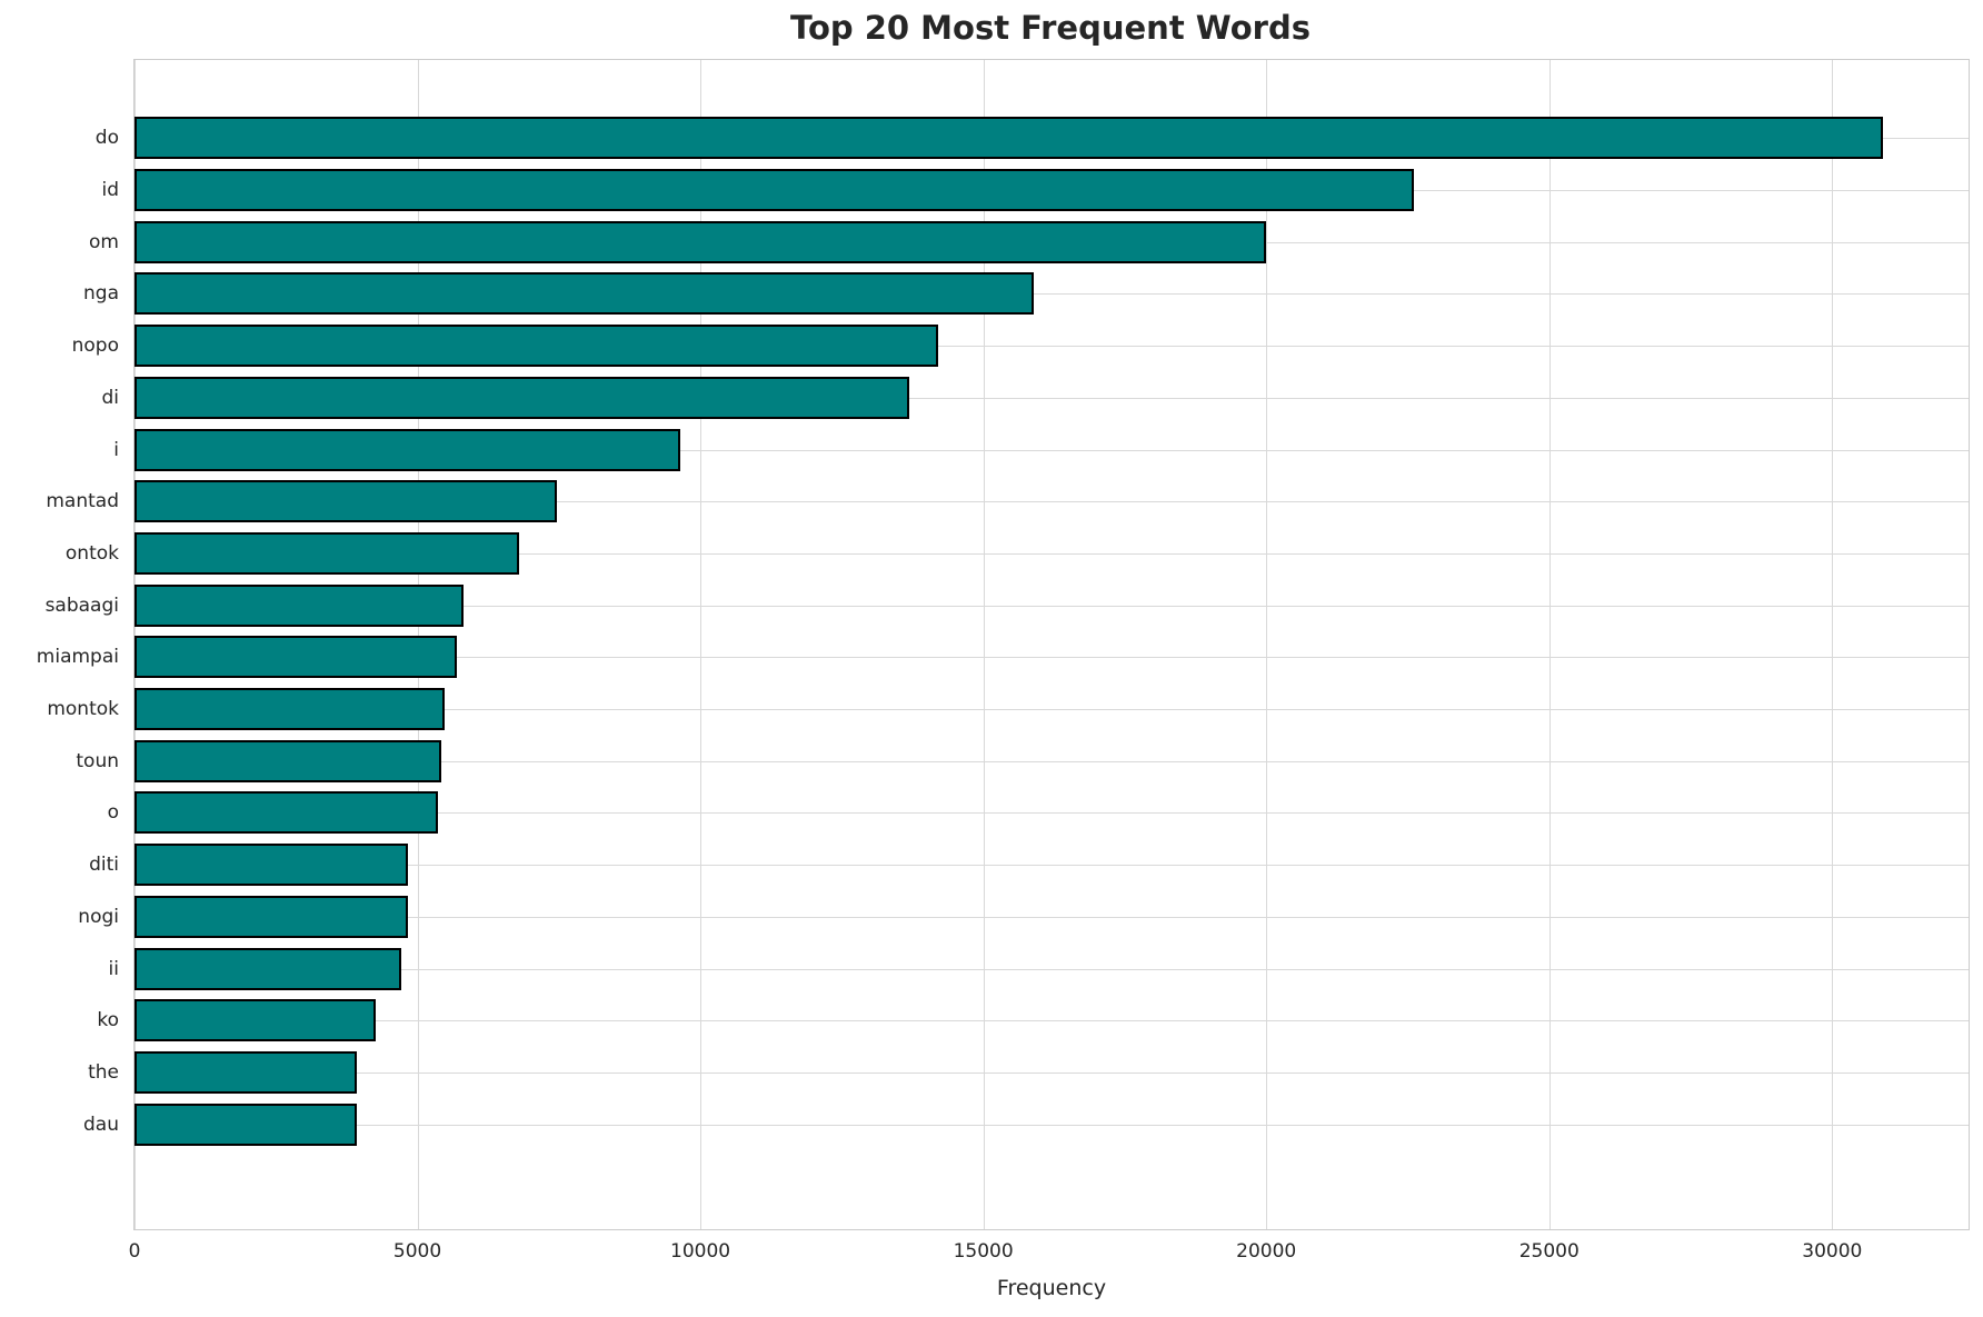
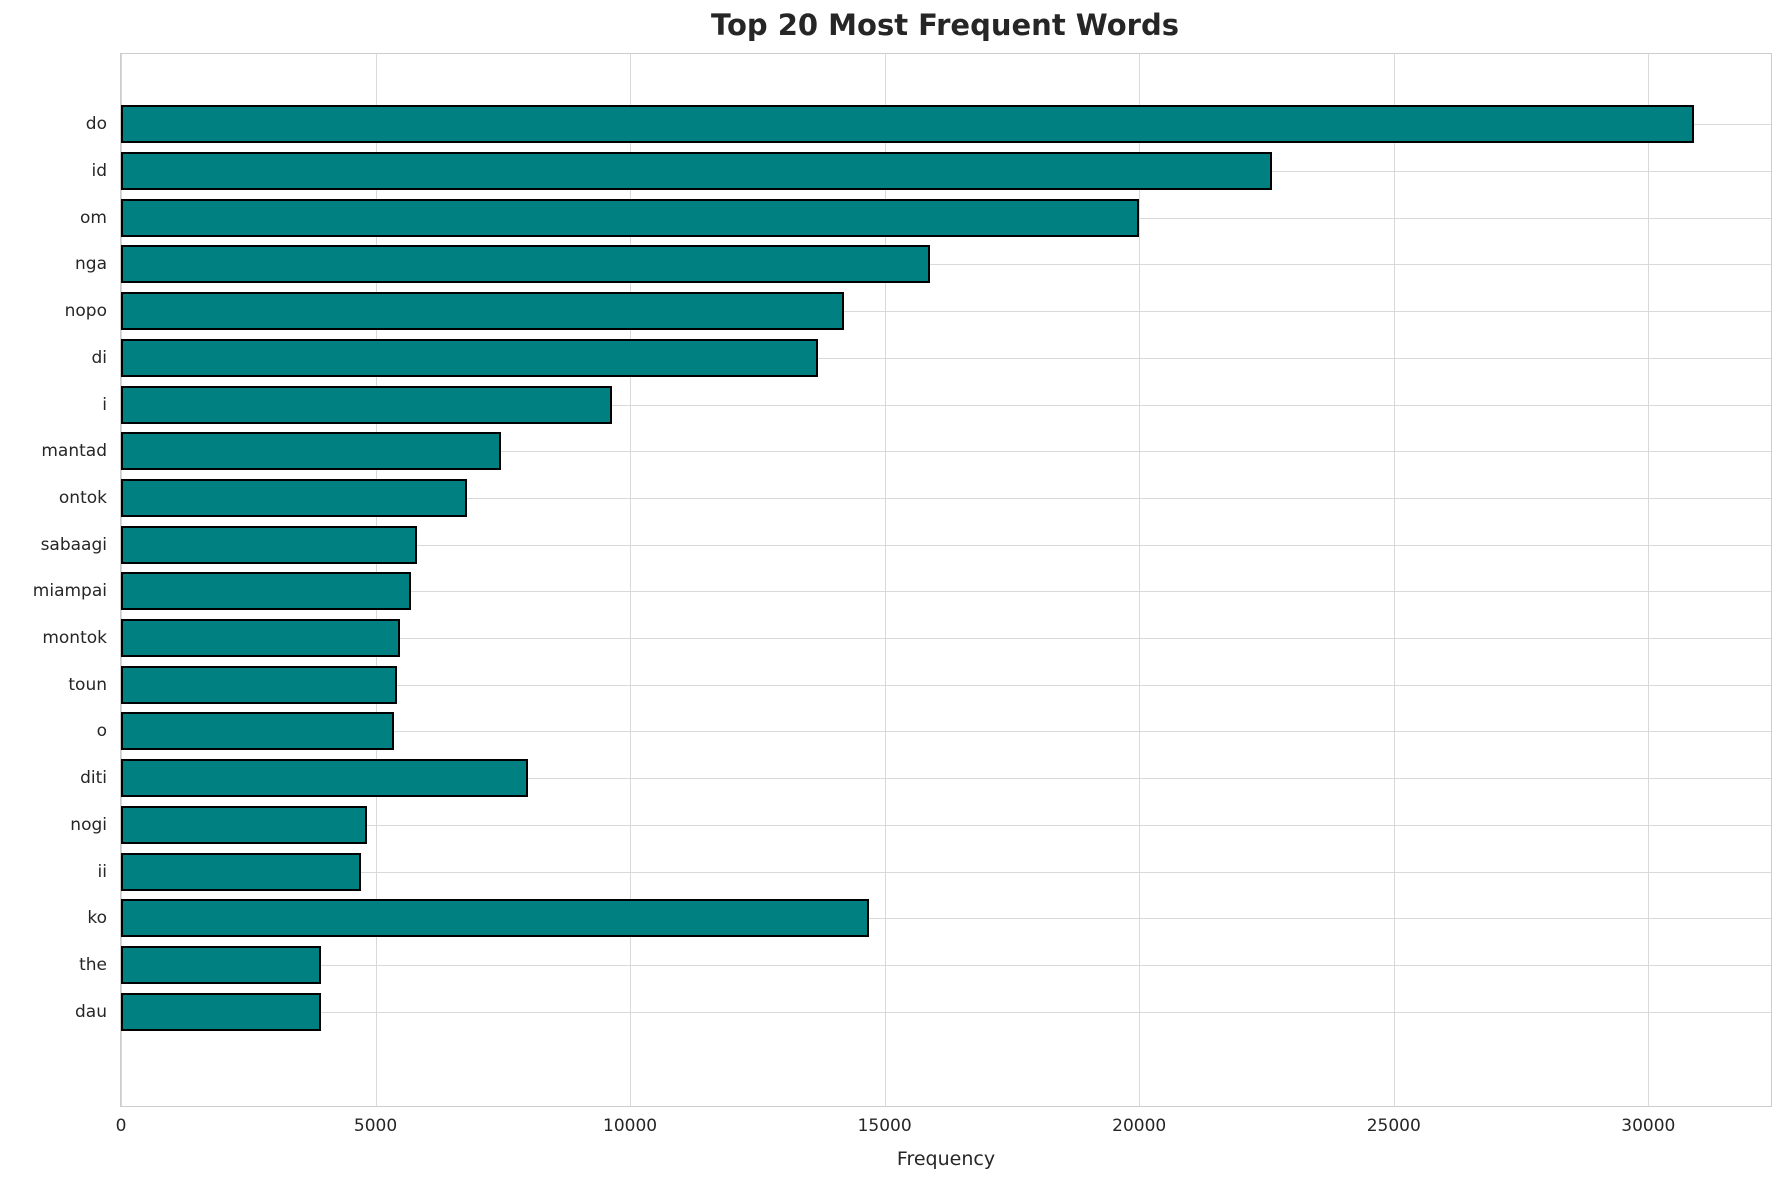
diti: 4800 -> 8000
ko: 4300 -> 14700
